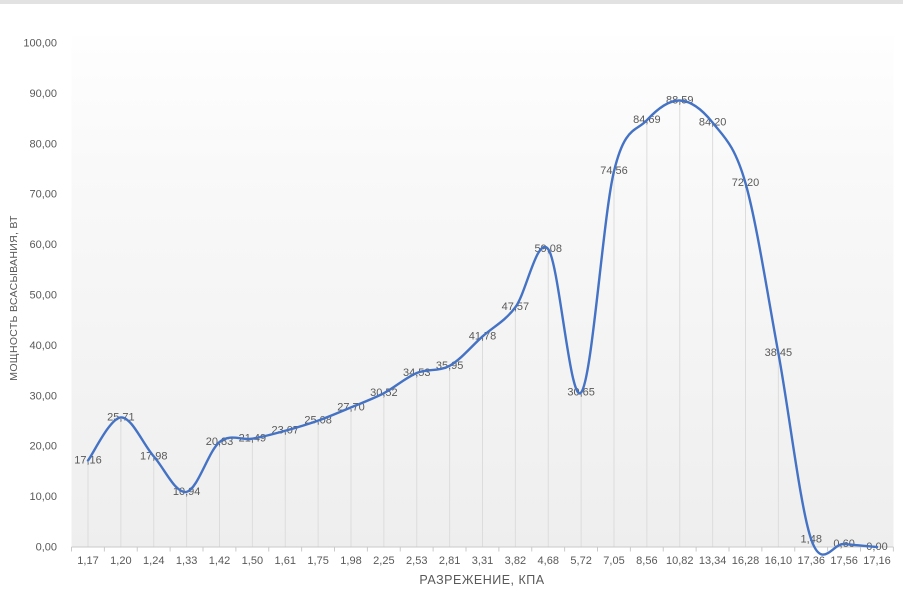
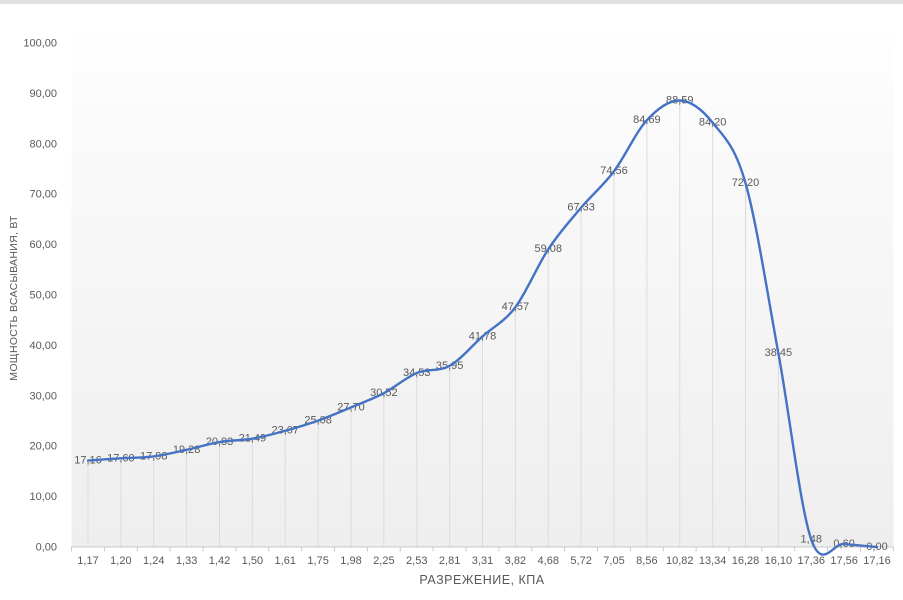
1,20: 25,71 -> 17,60
1,33: 10,94 -> 19,28
5,72: 30,65 -> 67,33
